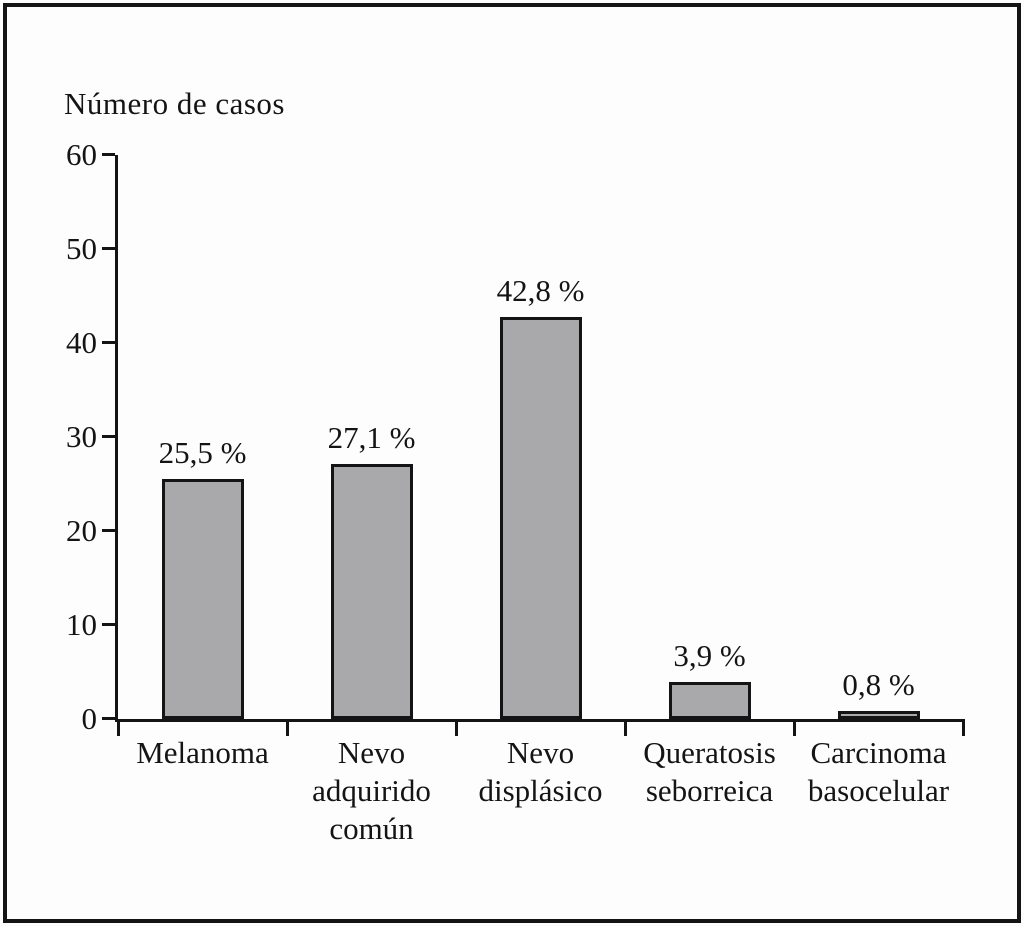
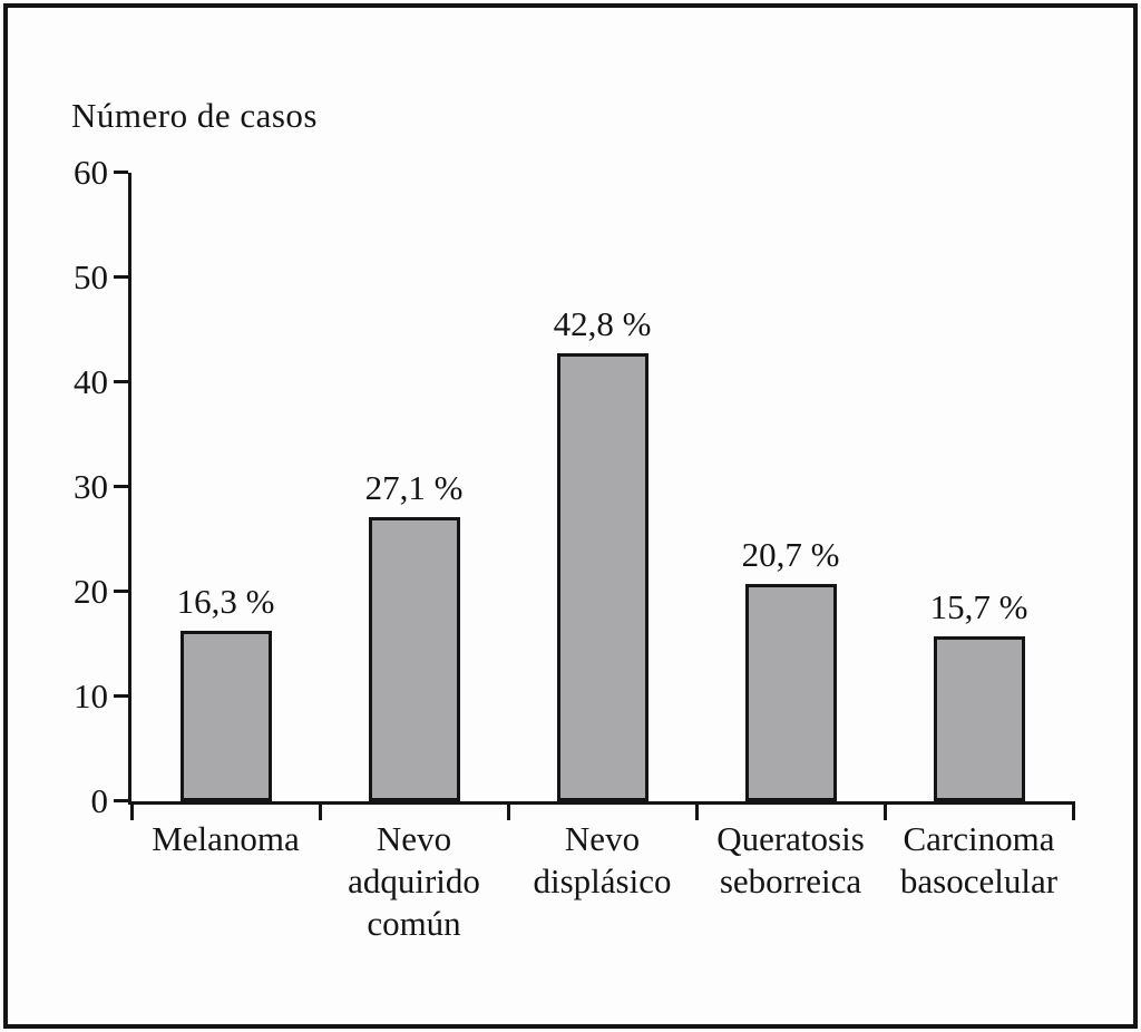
Melanoma: 25,5 -> 16,3
Queratosis seborreica: 3,9 -> 20,7
Carcinoma basocelular: 0,8 -> 15,7
